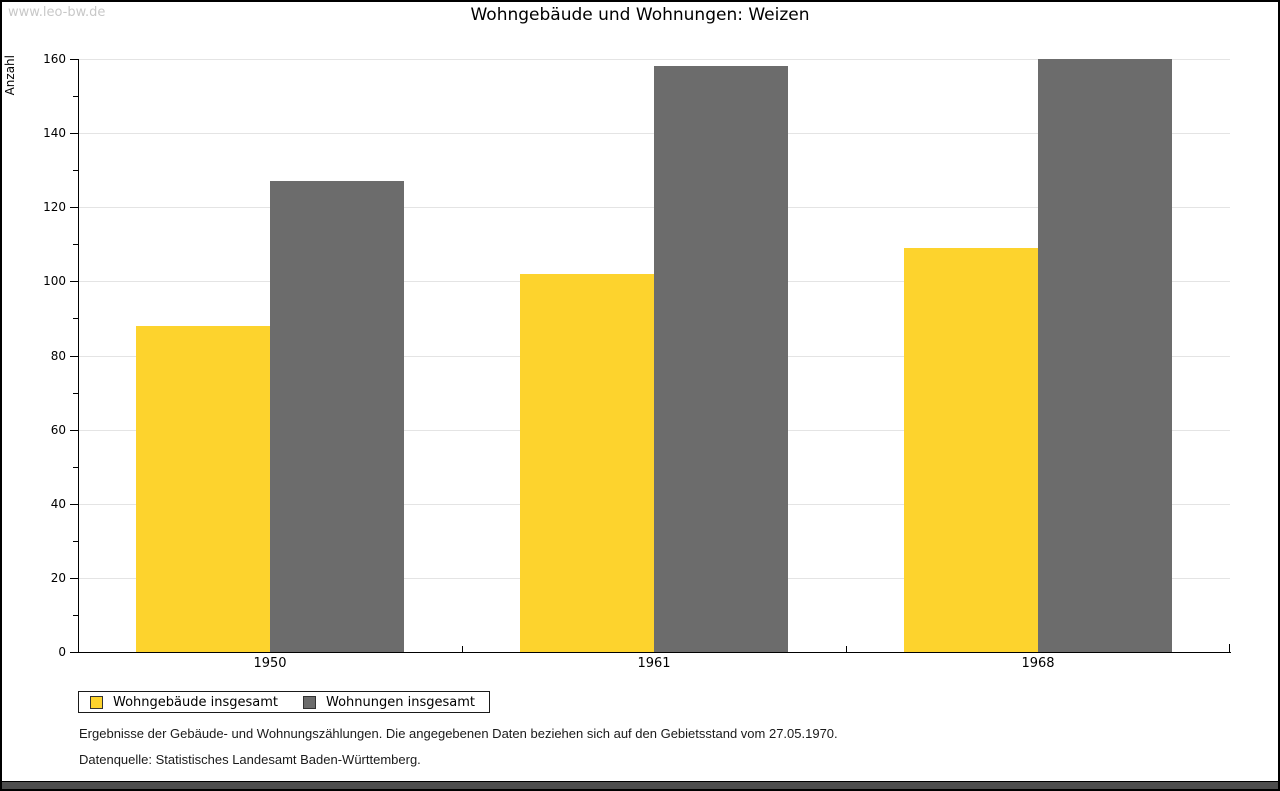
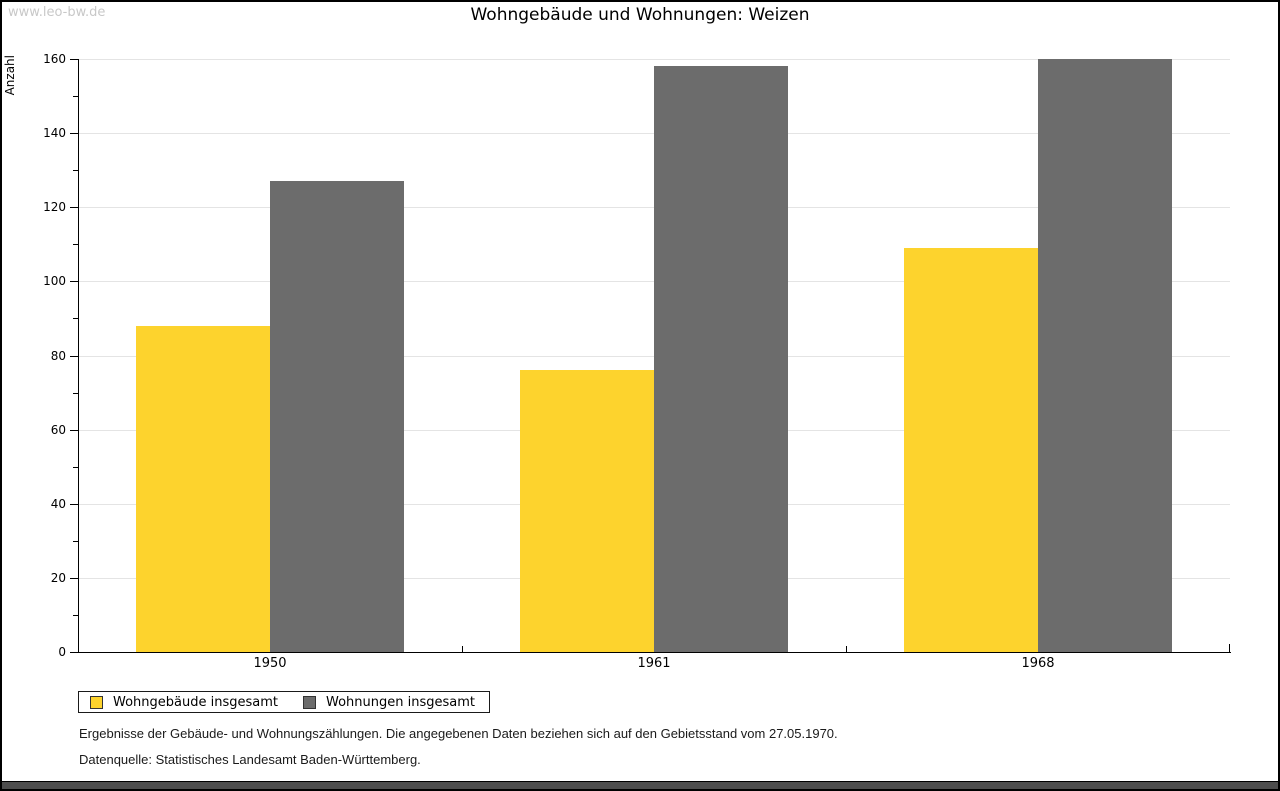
Wohngebäude insgesamt/1961: 102 -> 76
